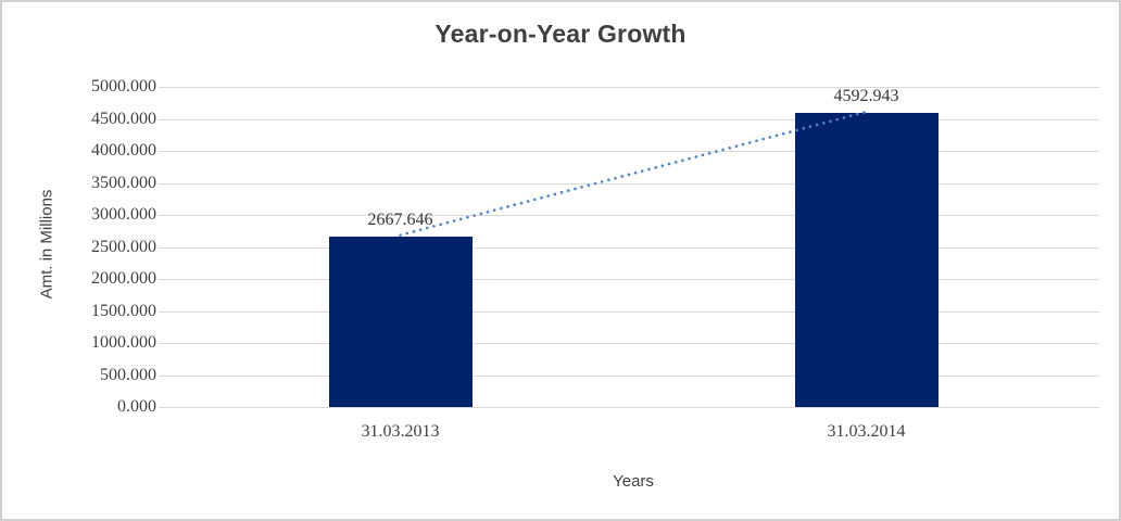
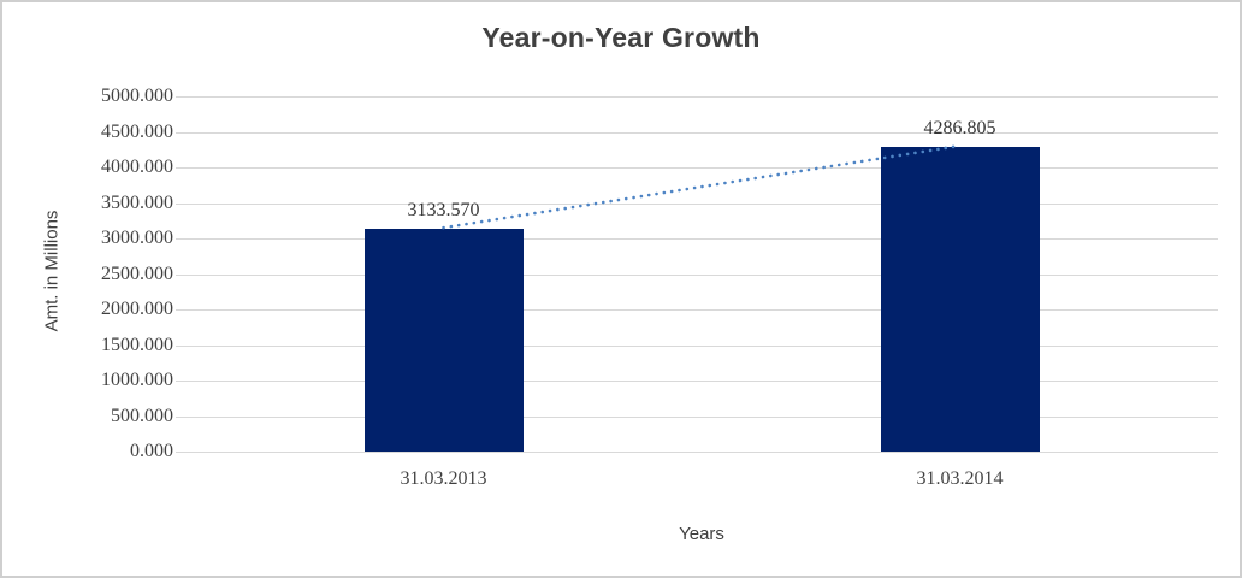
31.03.2013: 2667.646 -> 3133.570
31.03.2014: 4592.943 -> 4286.805
